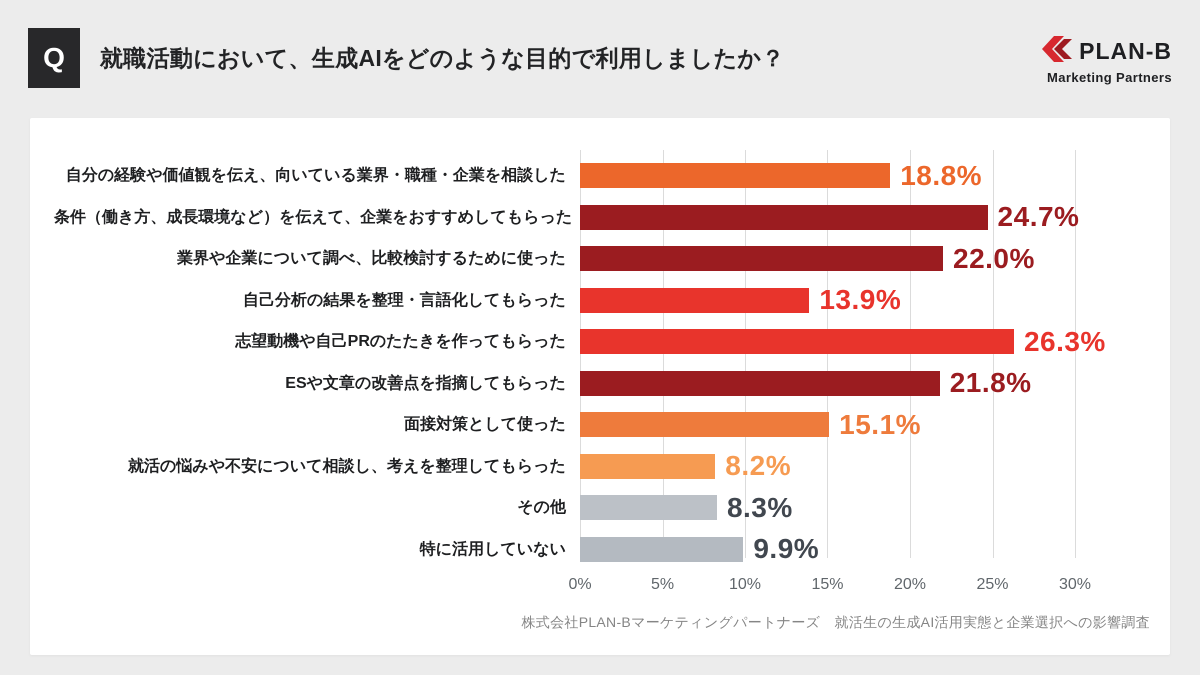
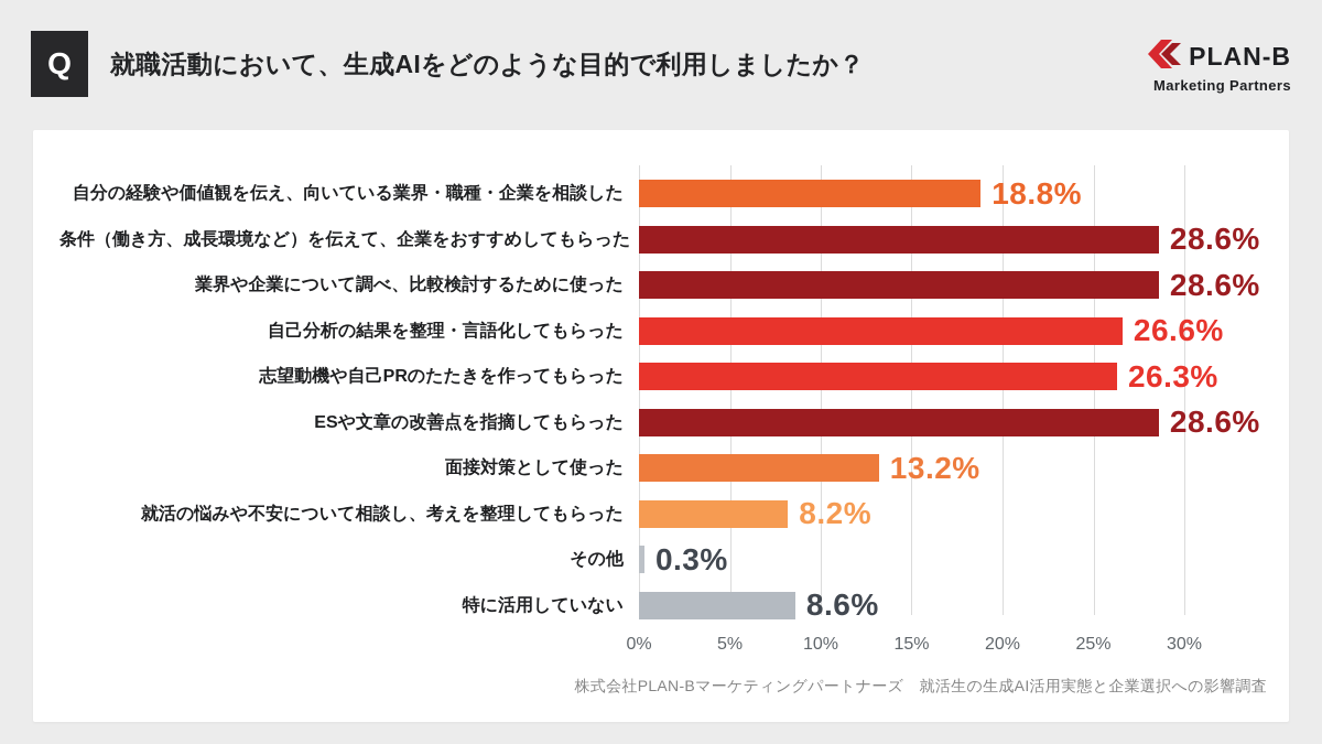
条件（働き方、成長環境など）を伝えて、企業をおすすめしてもらった: 24.7% -> 28.6%
業界や企業について調べ、比較検討するために使った: 22.0% -> 28.6%
自己分析の結果を整理・言語化してもらった: 13.9% -> 26.6%
ESや文章の改善点を指摘してもらった: 21.8% -> 28.6%
面接対策として使った: 15.1% -> 13.2%
その他: 8.3% -> 0.3%
特に活用していない: 9.9% -> 8.6%
